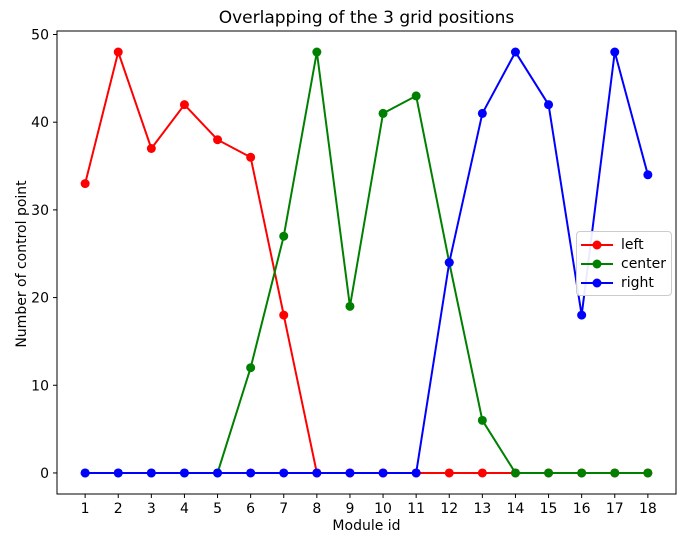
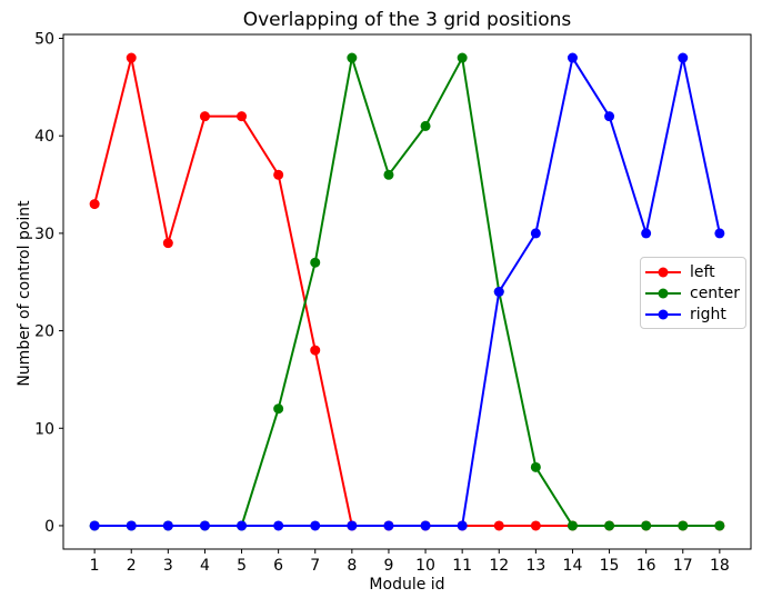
left/3: 37 -> 29
left/5: 38 -> 42
center/9: 19 -> 36
center/11: 43 -> 48
right/13: 41 -> 30
right/16: 18 -> 30
right/18: 34 -> 30
